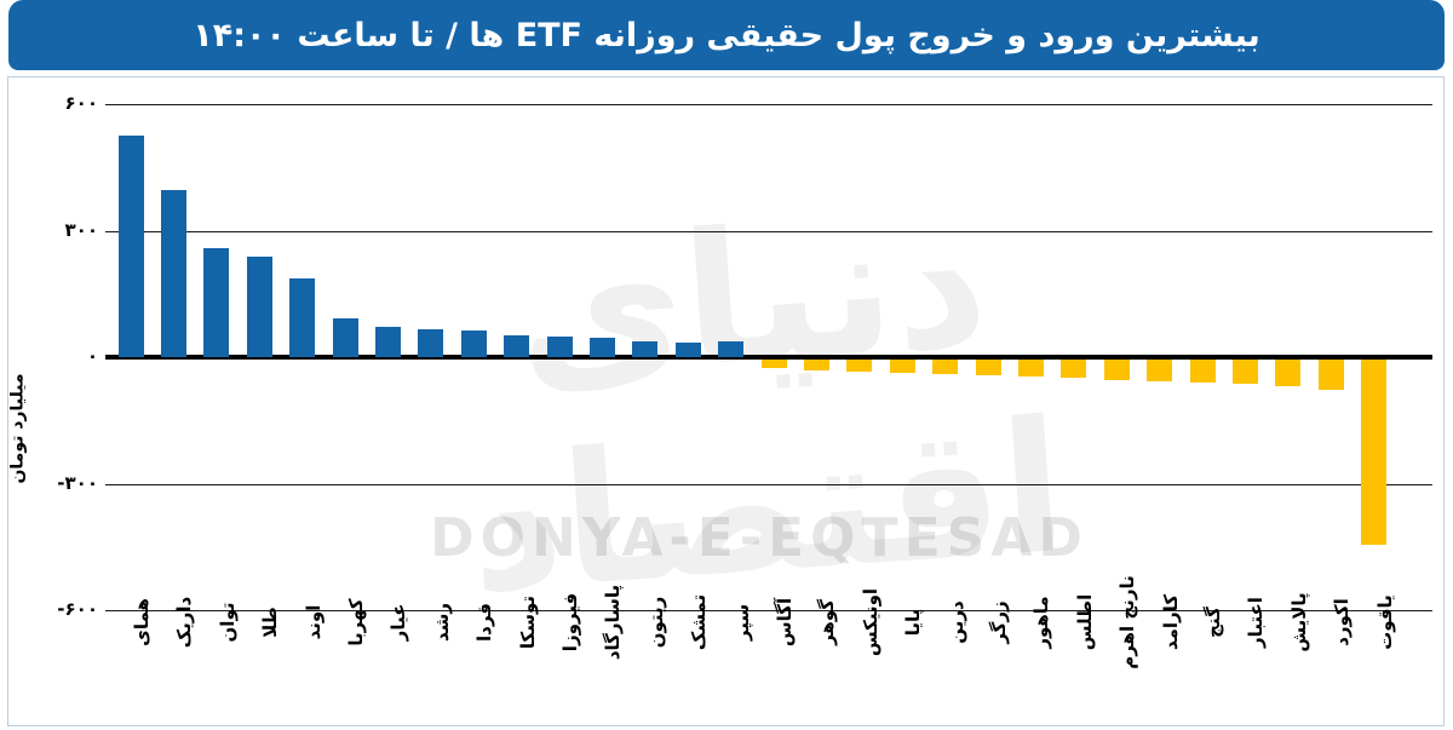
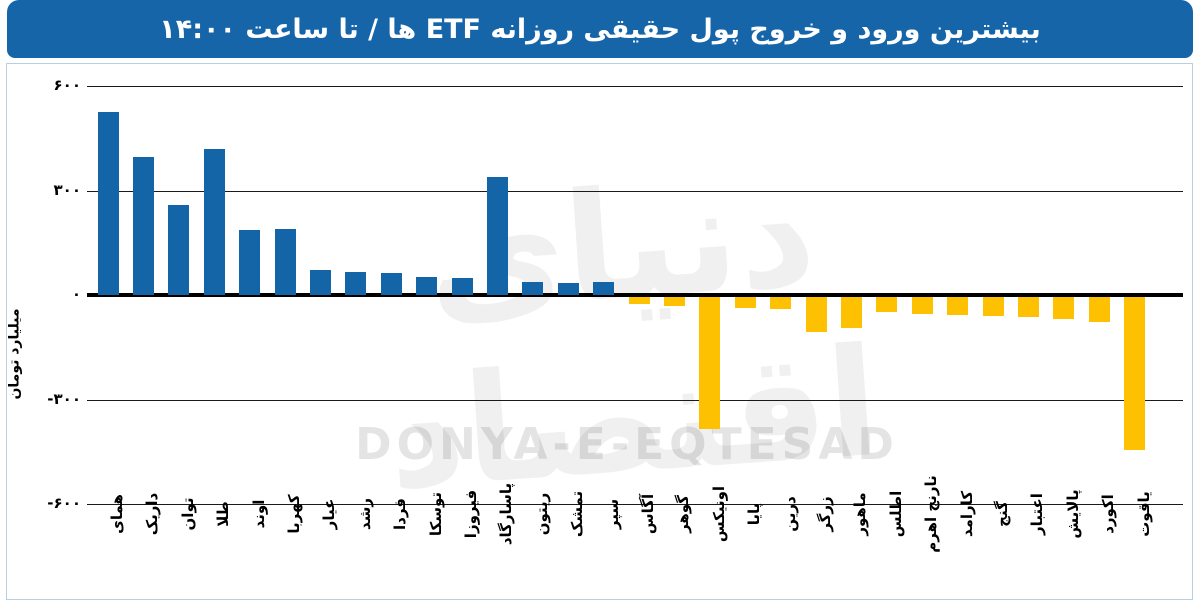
طلا: 240 -> 420
کهربا: 90 -> 190
پاسارگاد: 50 -> 340
اونیکس: -30 -> -380
زرگر: -40 -> -100
ماهور: -40 -> -90
